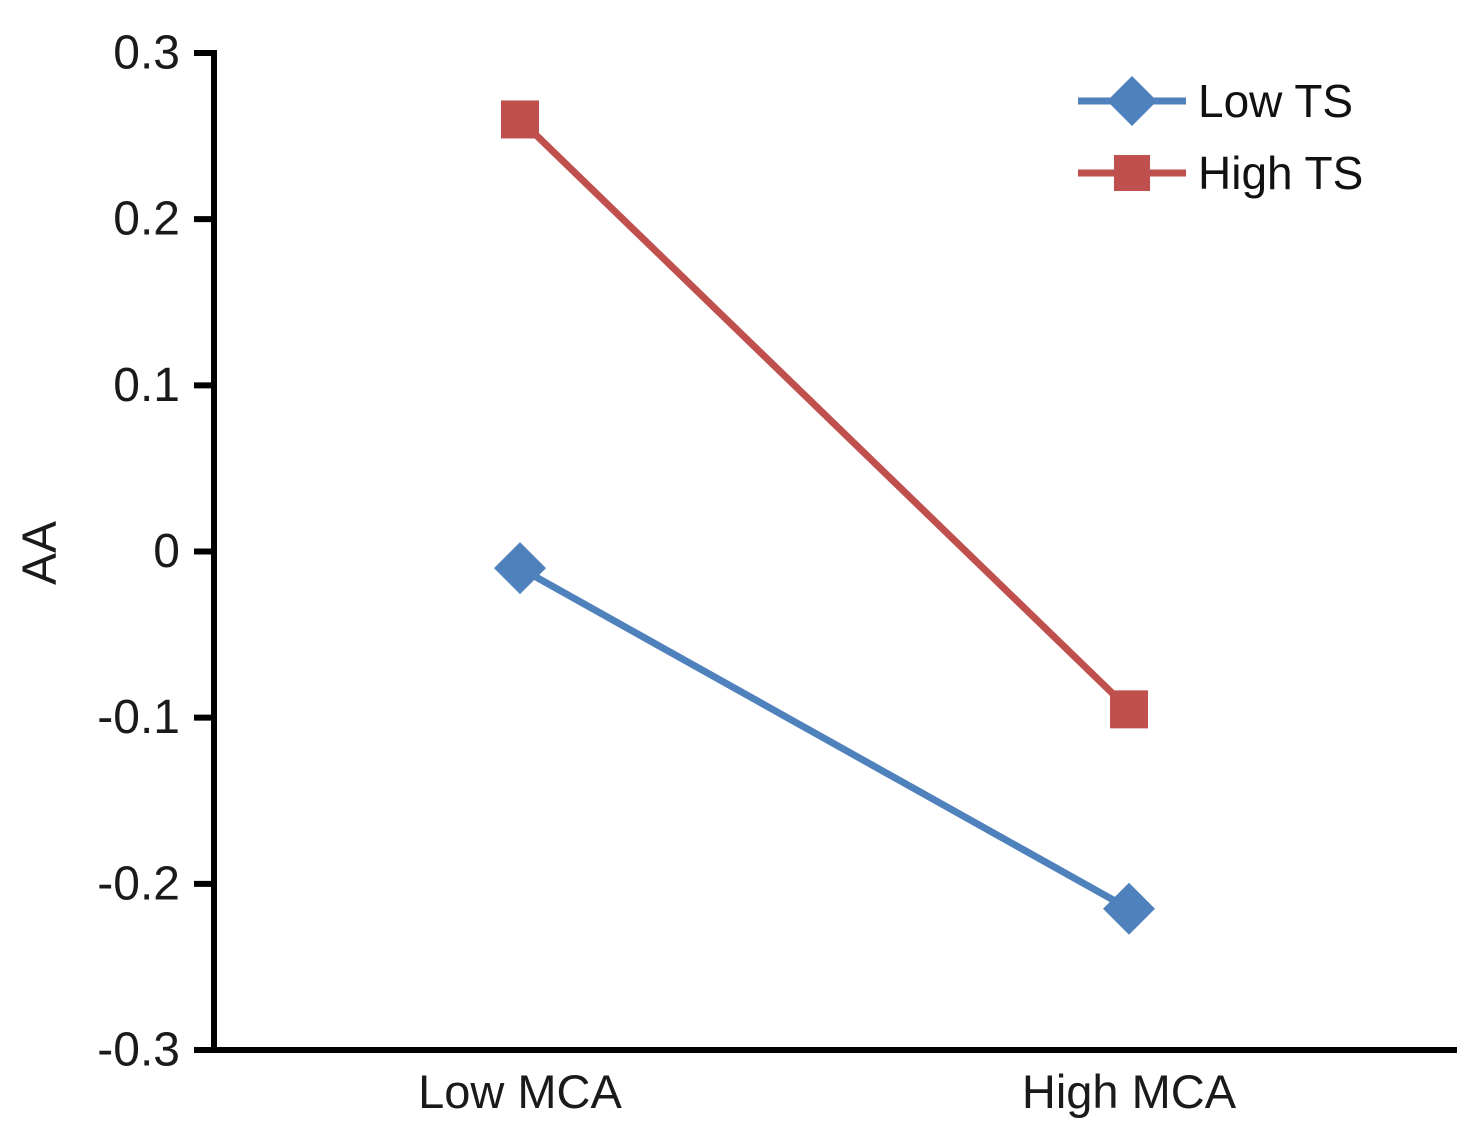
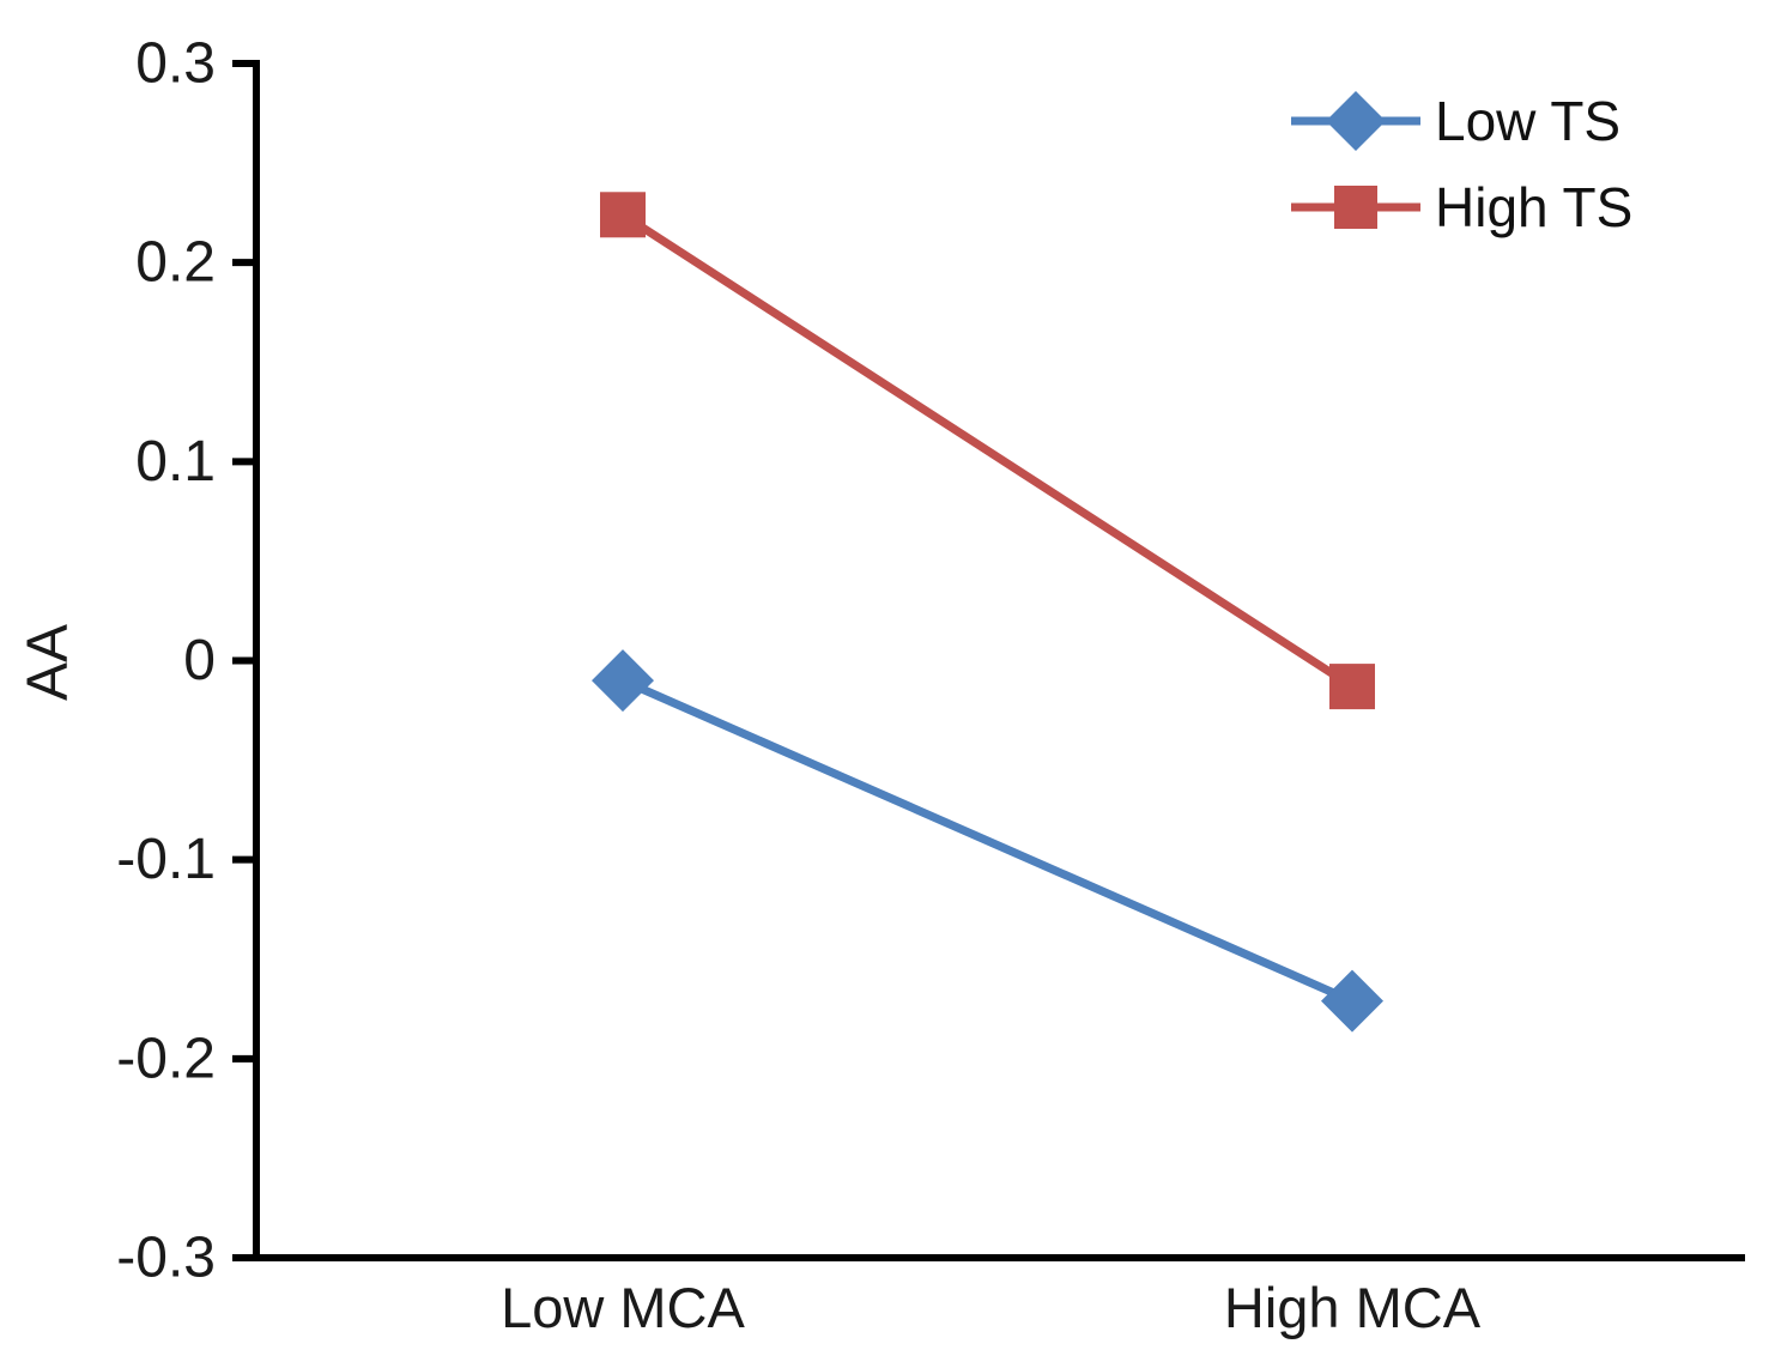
High TS/Low MCA: 0.260 -> 0.224
Low TS/High MCA: -0.215 -> -0.171
High TS/High MCA: -0.095 -> -0.013
